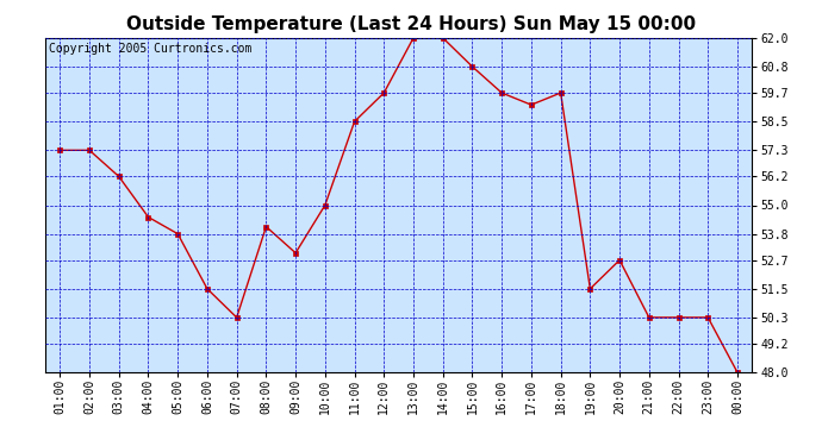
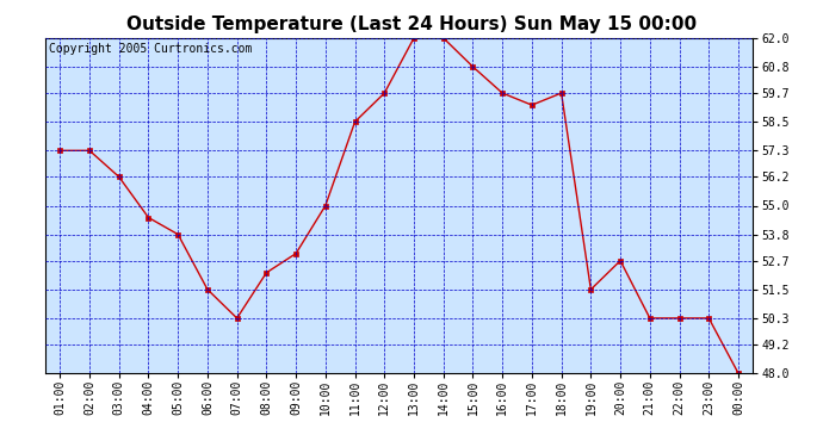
08:00: 54.1 -> 52.2
